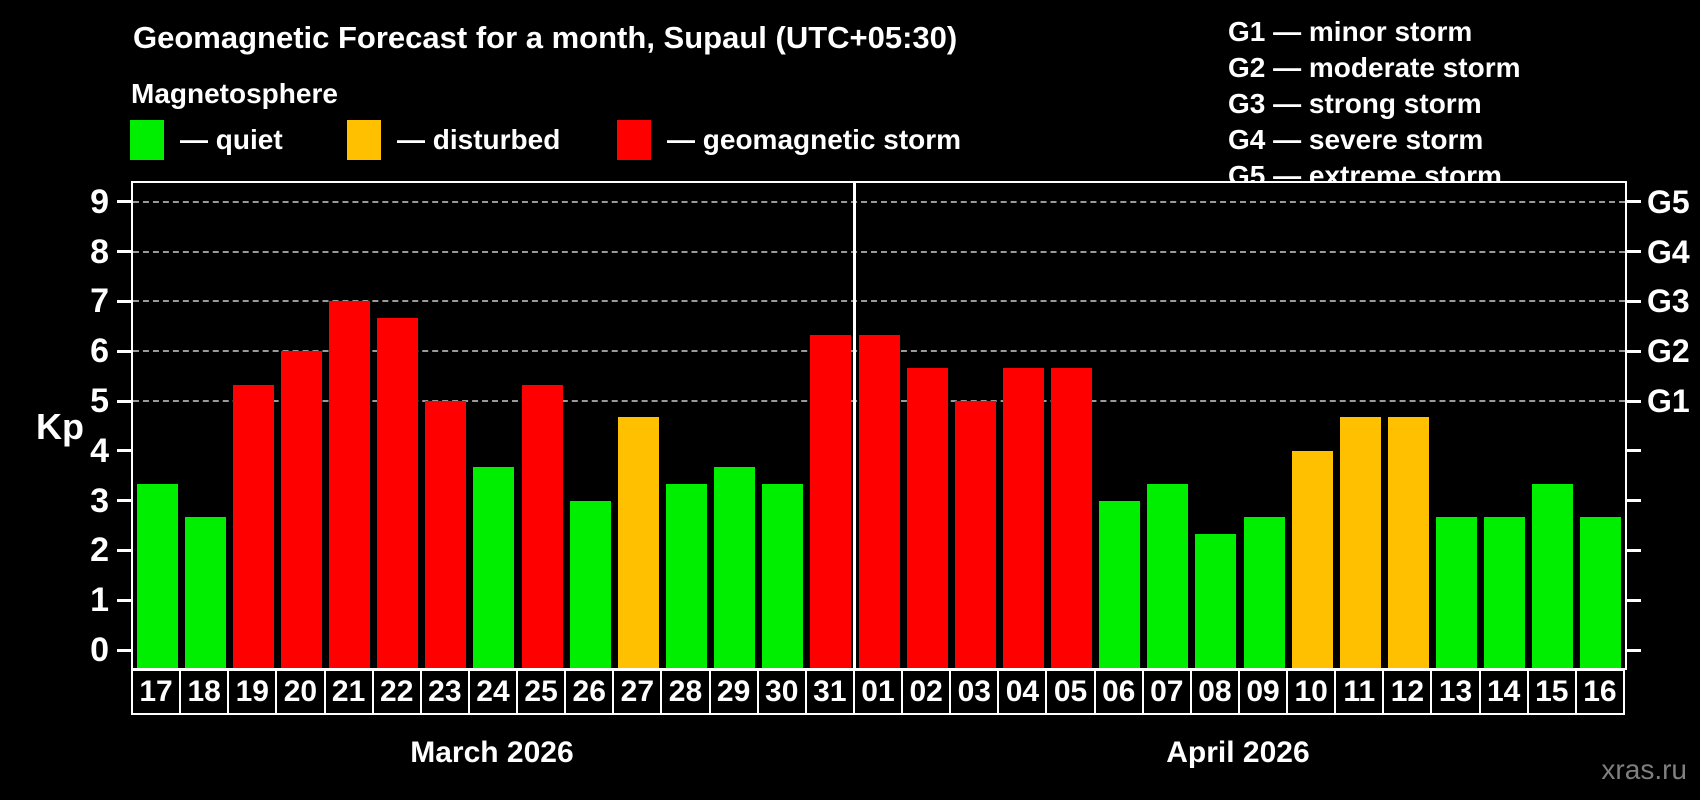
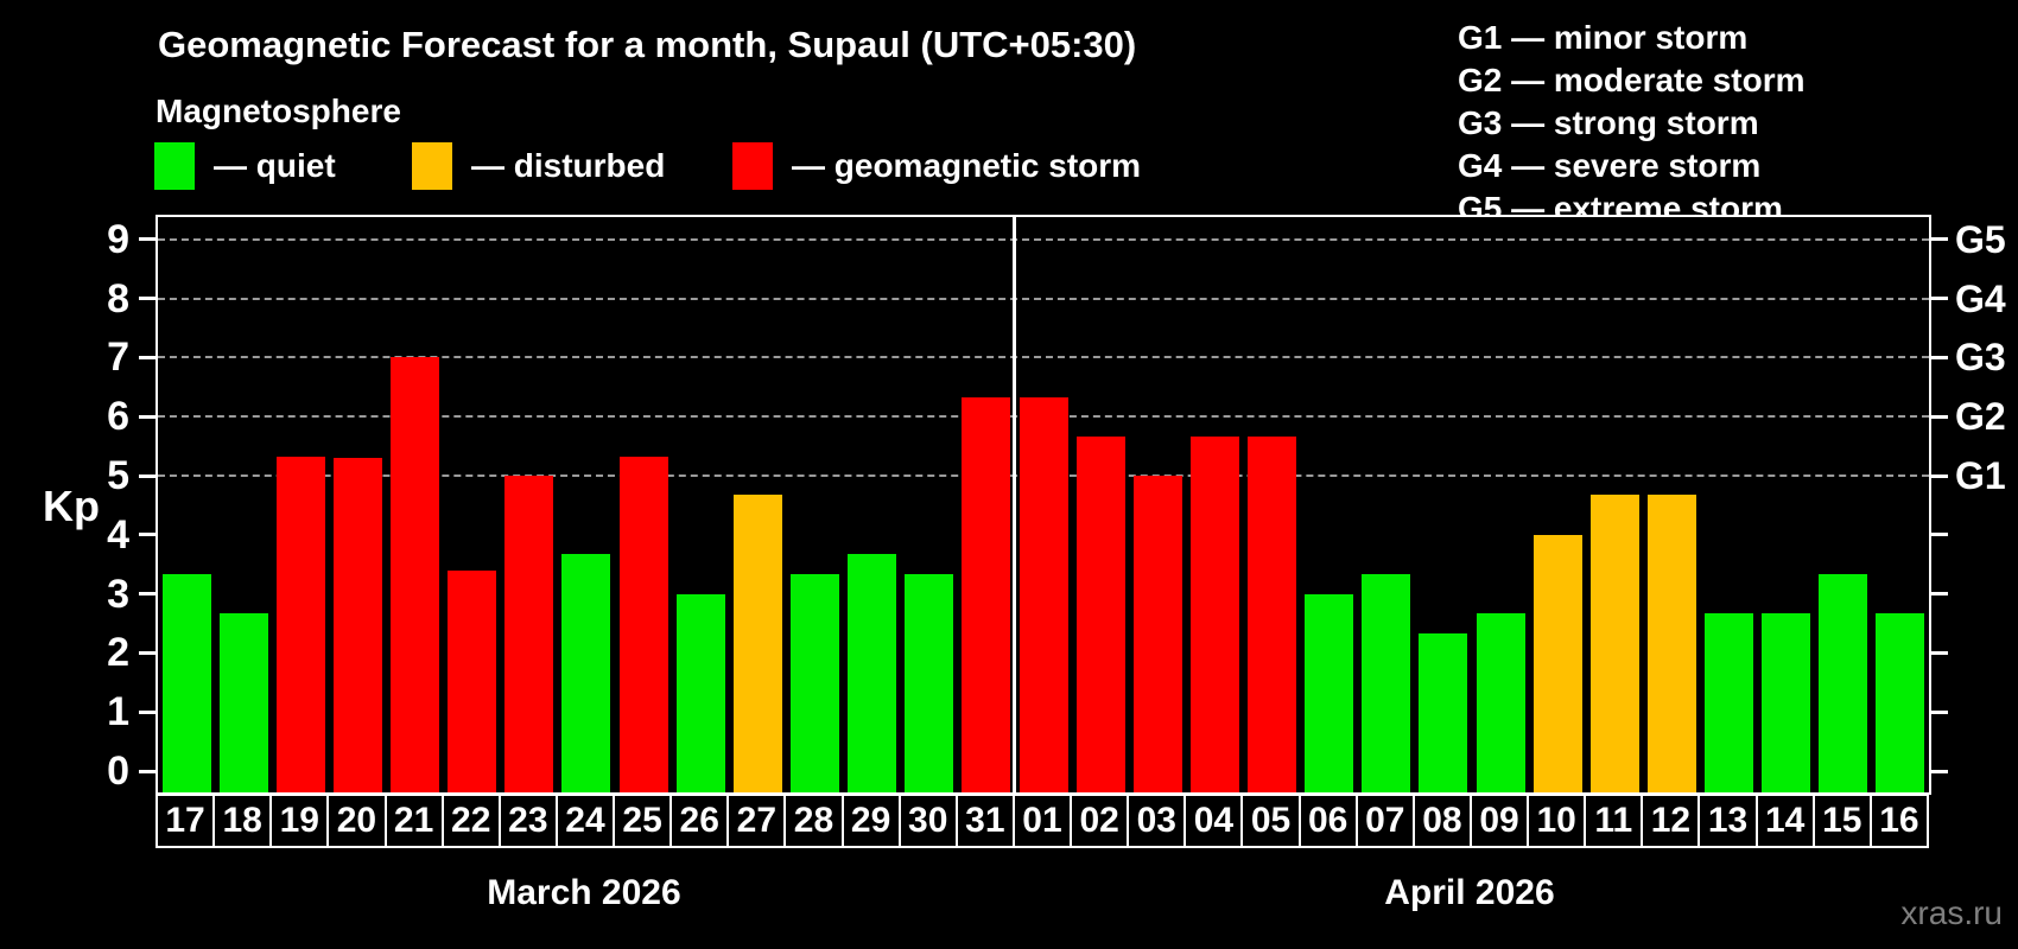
20: 6.0 -> 5.3
22: 6.7 -> 3.4
